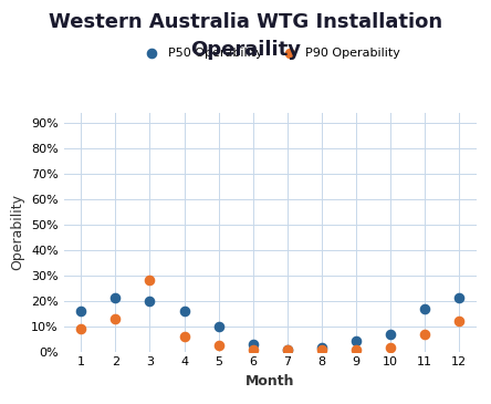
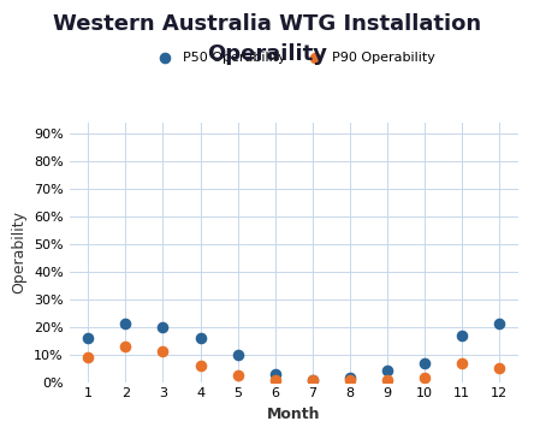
P90 Operability/3: 28.0% -> 11.0%
P90 Operability/12: 12.0% -> 5.0%
